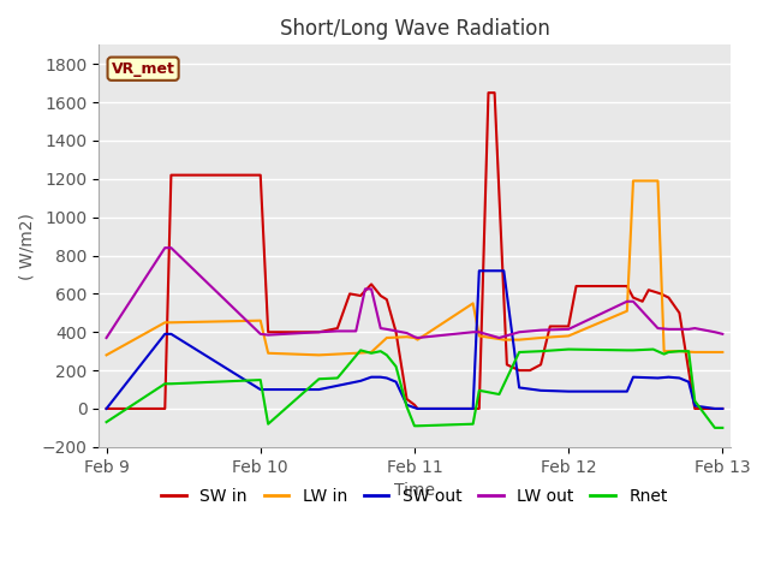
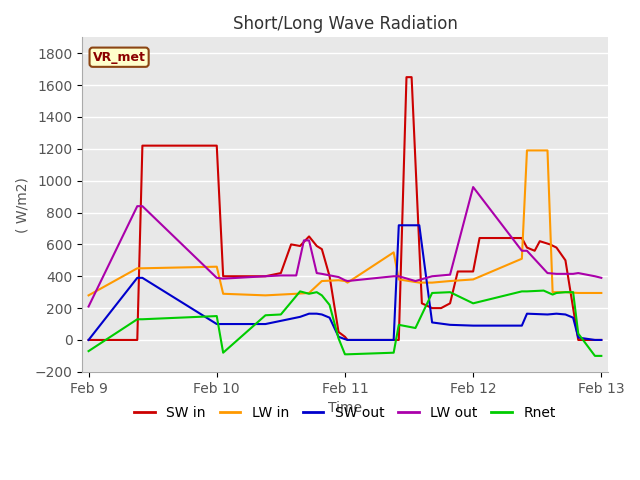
LW out/Feb 9: 370 -> 210
LW out/Feb 12: 420 -> 960
Rnet/Feb 12: 310 -> 230
